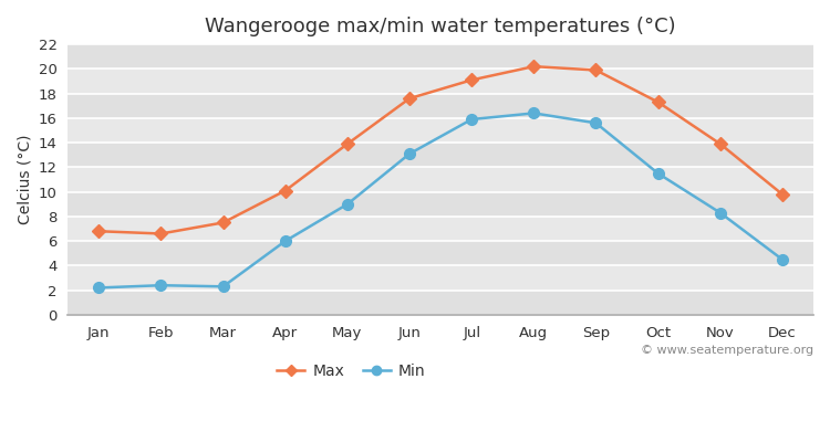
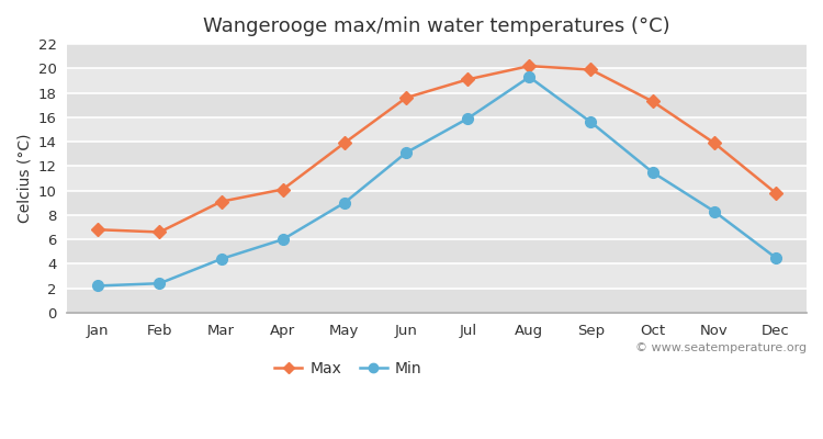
Max/Mar: 7.5 -> 9.1
Min/Mar: 2.3 -> 4.4
Min/Aug: 16.4 -> 19.3
